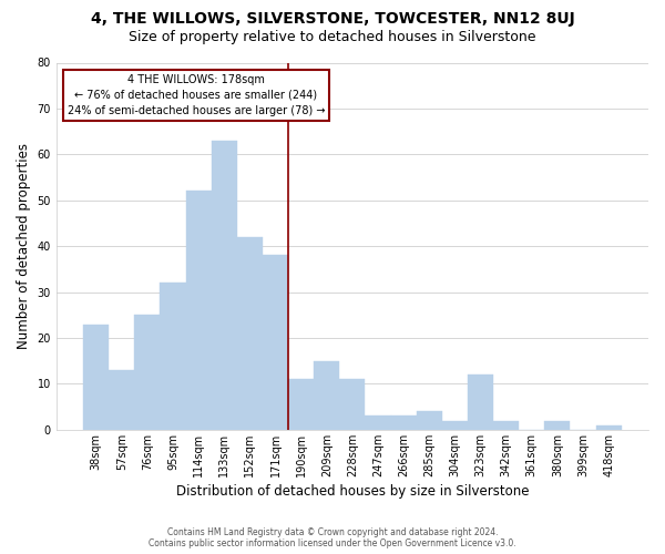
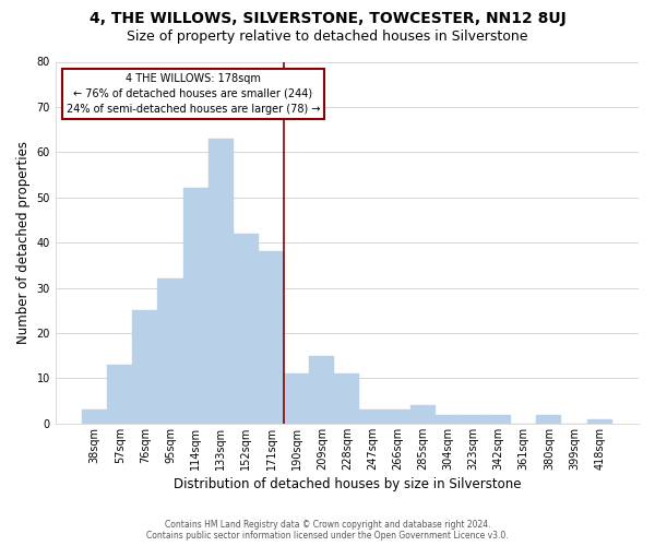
38sqm: 23 -> 3
323sqm: 12 -> 2
